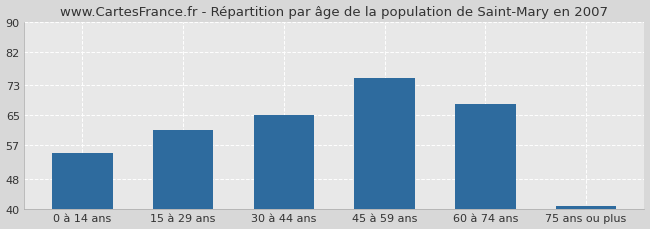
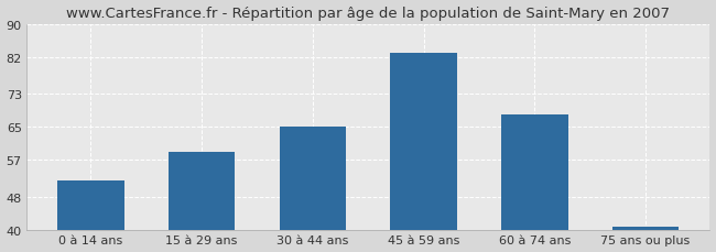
0 à 14 ans: 55 -> 52
15 à 29 ans: 61 -> 59
45 à 59 ans: 75 -> 83
